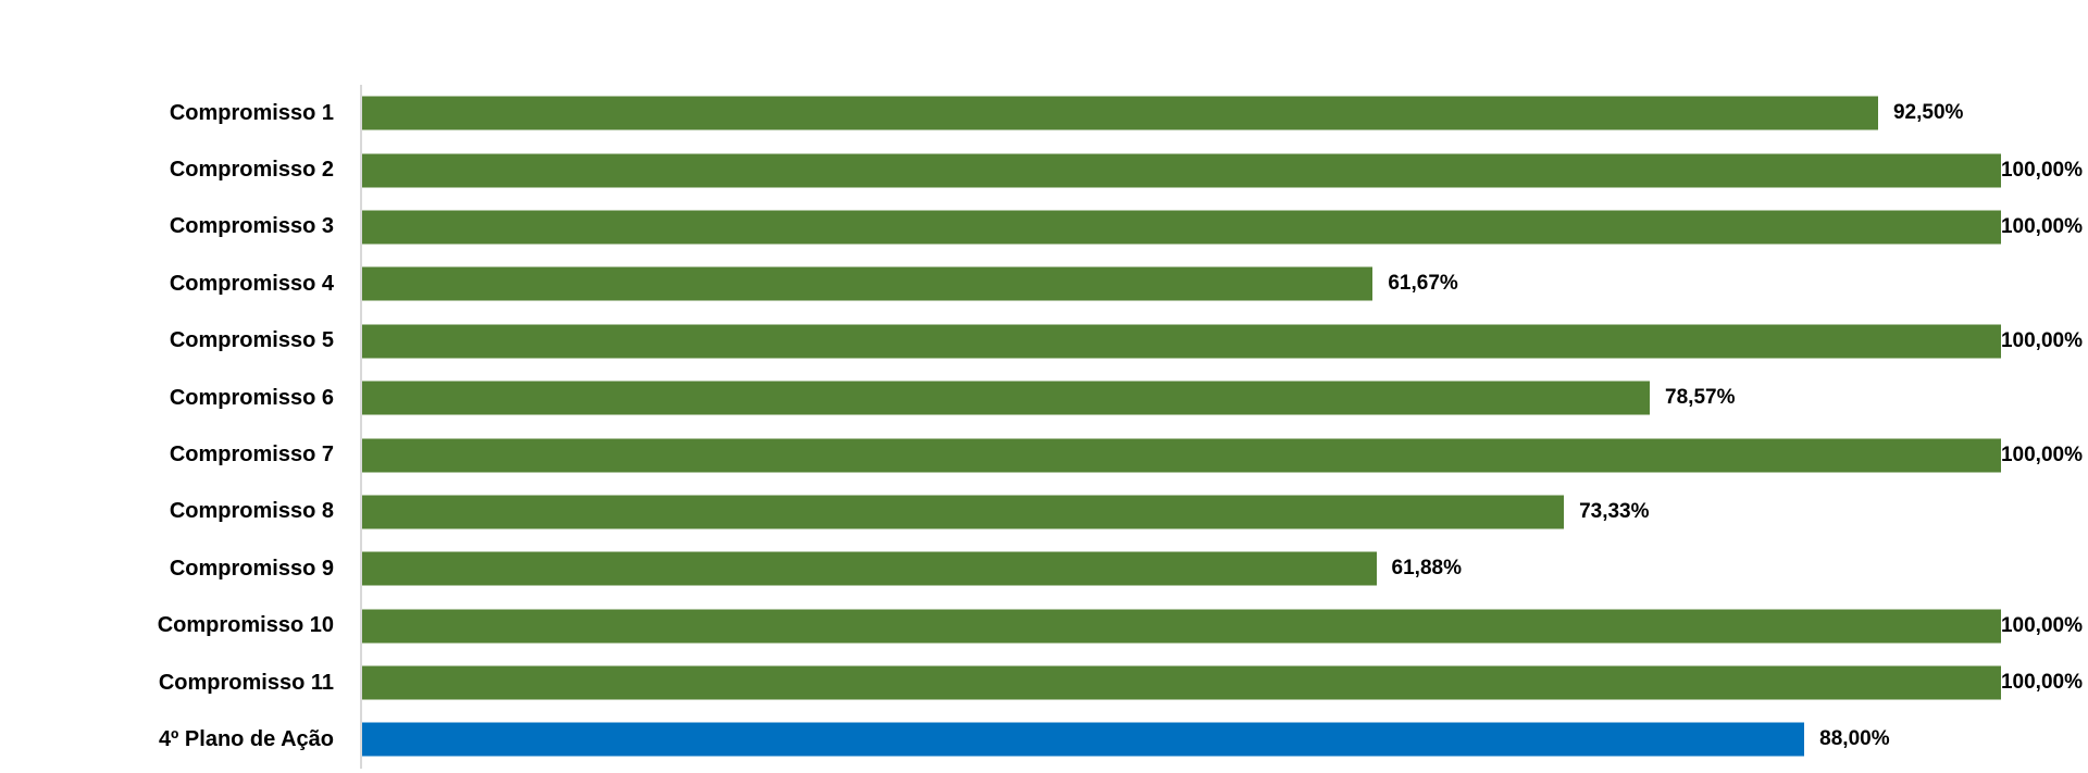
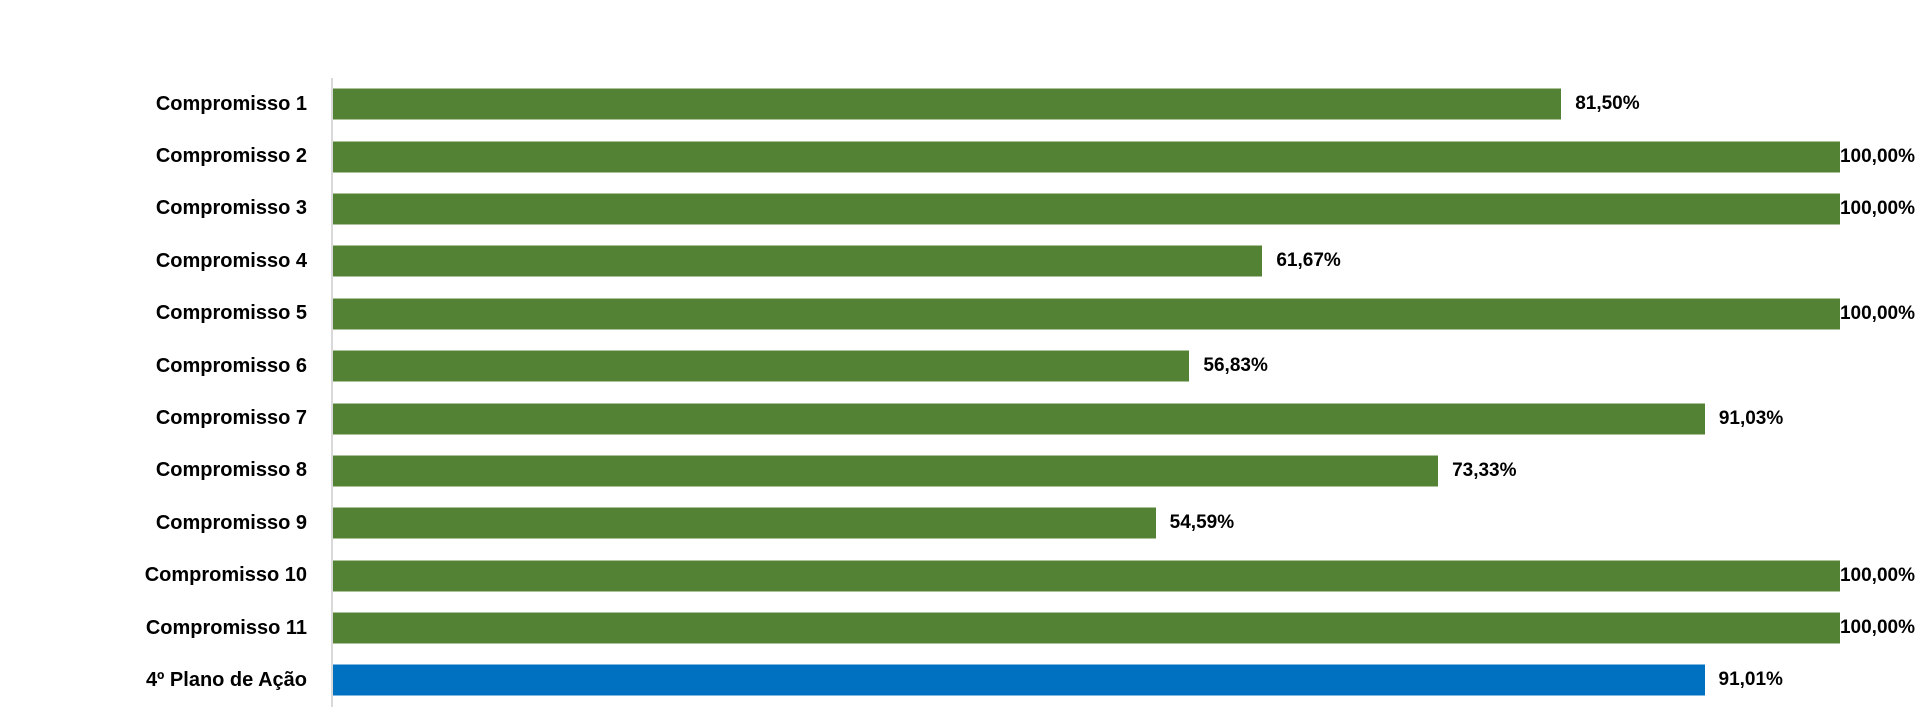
Compromisso 1: 92,50% -> 81,50%
Compromisso 6: 78,57% -> 56,83%
Compromisso 7: 100,00% -> 91,03%
Compromisso 9: 61,88% -> 54,59%
4º Plano de Ação: 88,00% -> 91,01%
